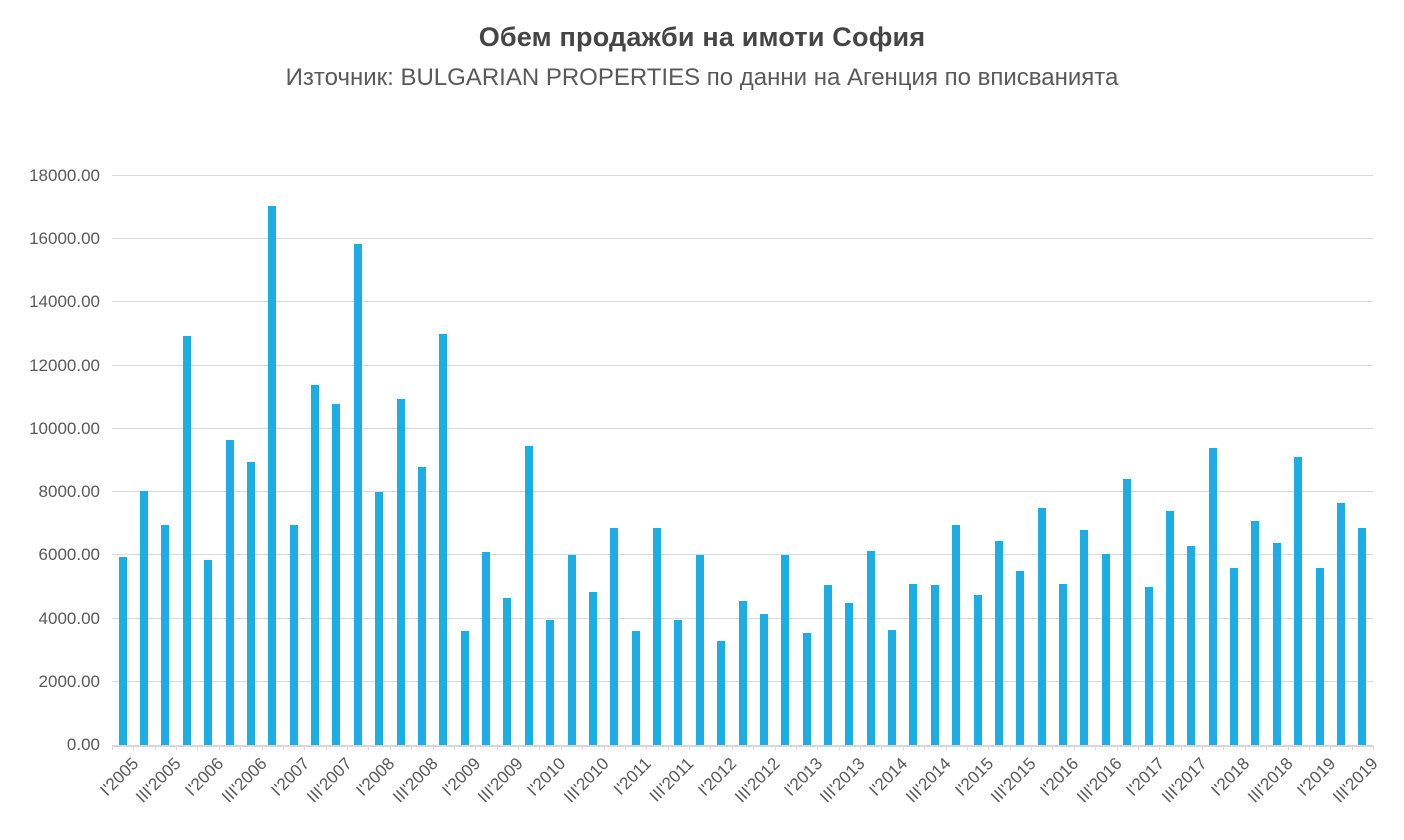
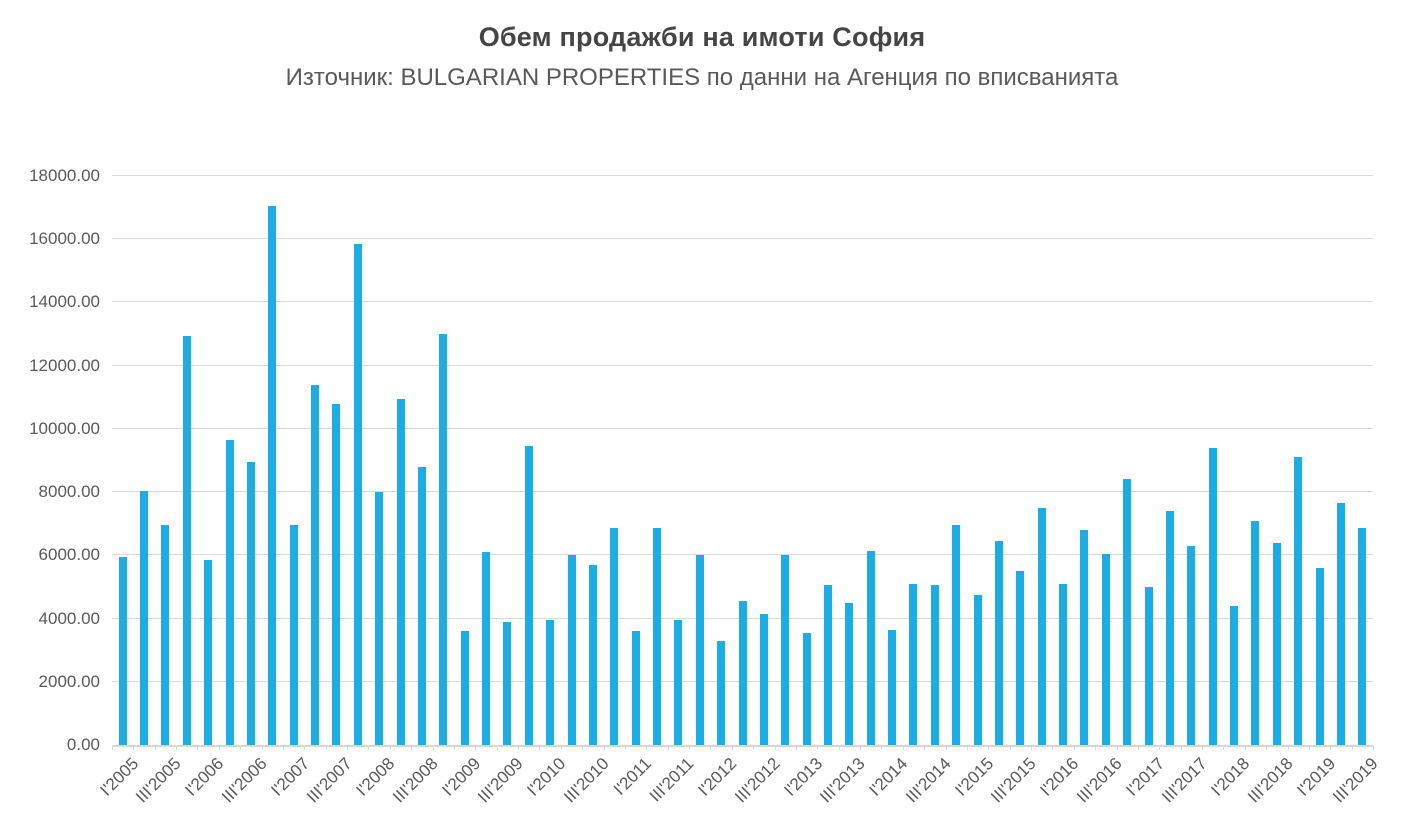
III'2009: 4600 -> 3900
III'2010: 4800 -> 5700
I'2018: 5600 -> 4400
